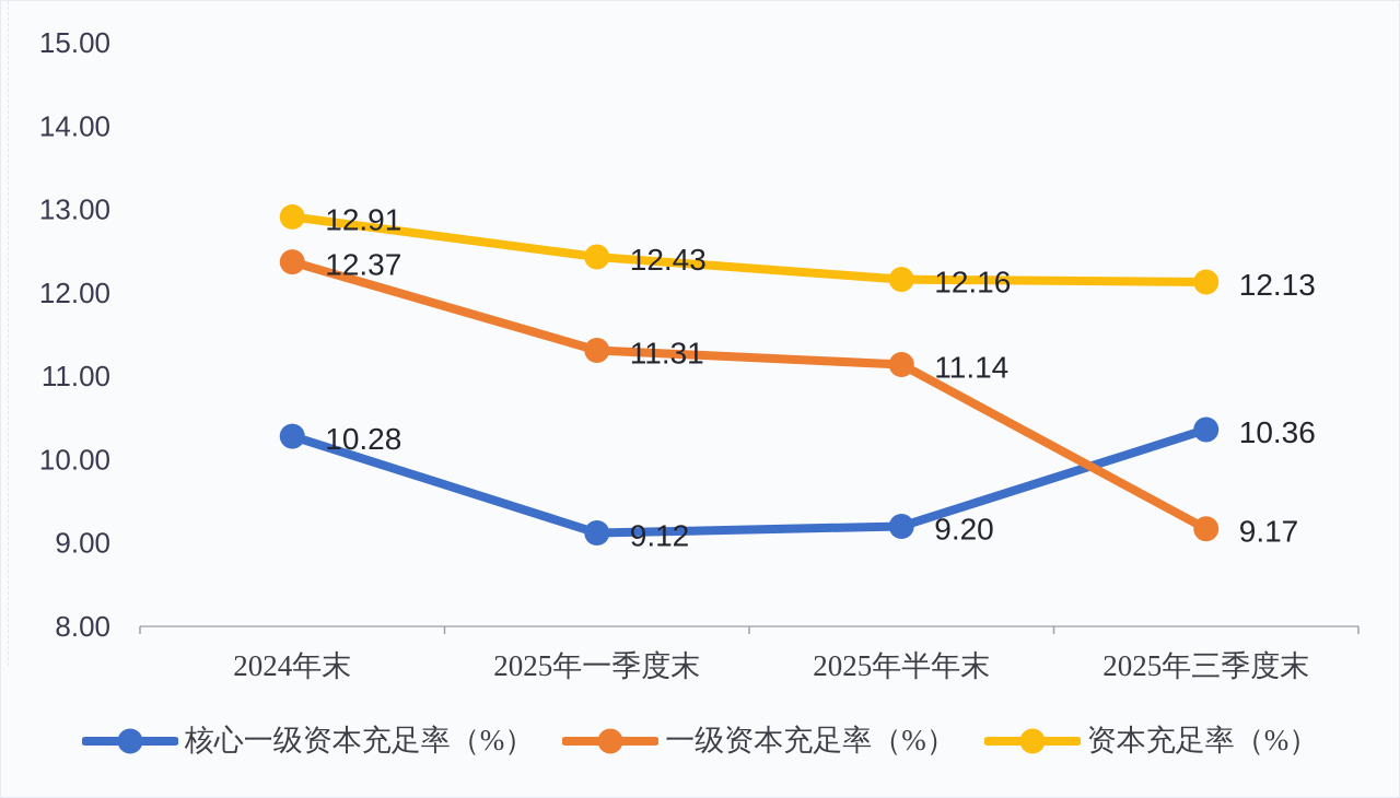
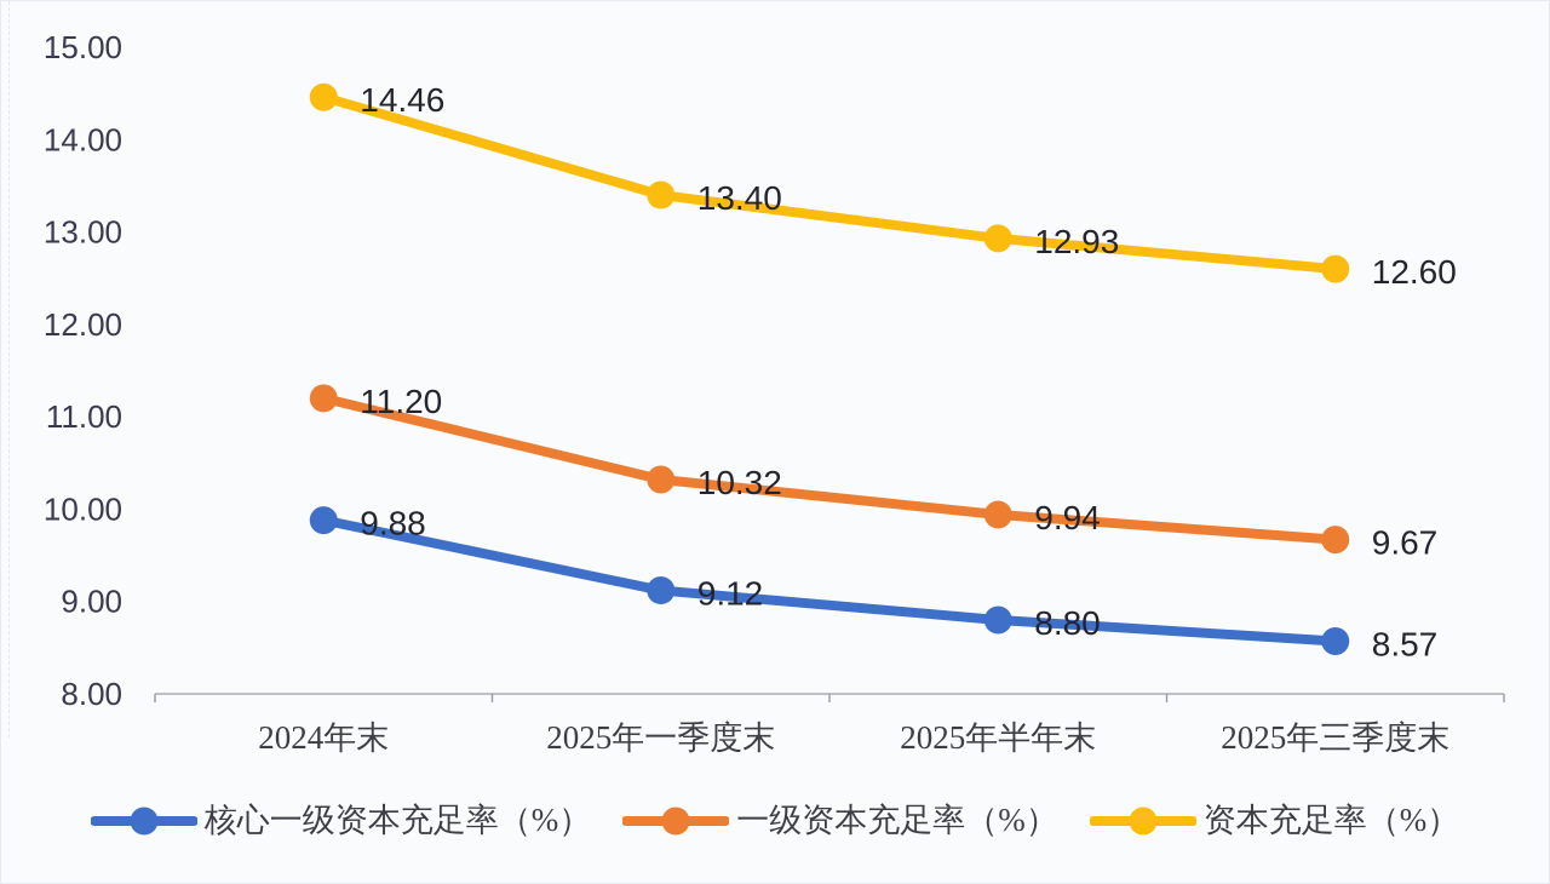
核心一级资本充足率（%）/2024年末: 10.28 -> 9.88
一级资本充足率（%）/2024年末: 12.37 -> 11.20
资本充足率（%）/2024年末: 12.91 -> 14.46
一级资本充足率（%）/2025年一季度末: 11.31 -> 10.32
资本充足率（%）/2025年一季度末: 12.43 -> 13.40
核心一级资本充足率（%）/2025年半年末: 9.20 -> 8.80
一级资本充足率（%）/2025年半年末: 11.14 -> 9.94
资本充足率（%）/2025年半年末: 12.16 -> 12.93
核心一级资本充足率（%）/2025年三季度末: 10.36 -> 8.57
一级资本充足率（%）/2025年三季度末: 9.17 -> 9.67
资本充足率（%）/2025年三季度末: 12.13 -> 12.60
